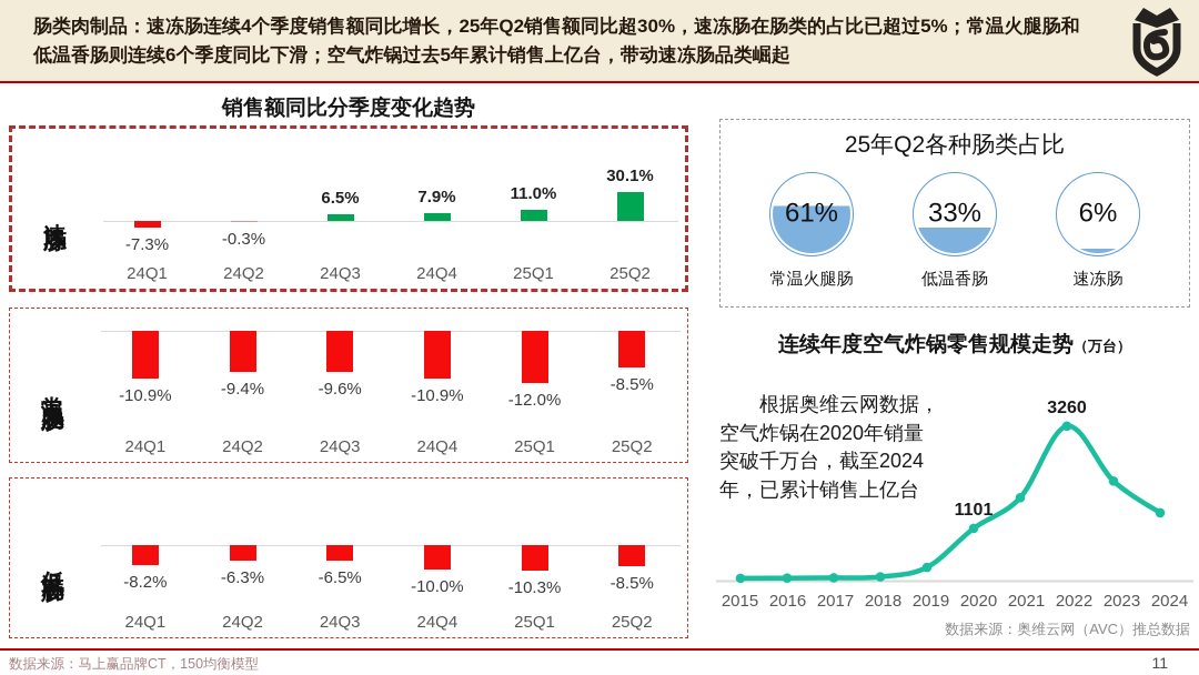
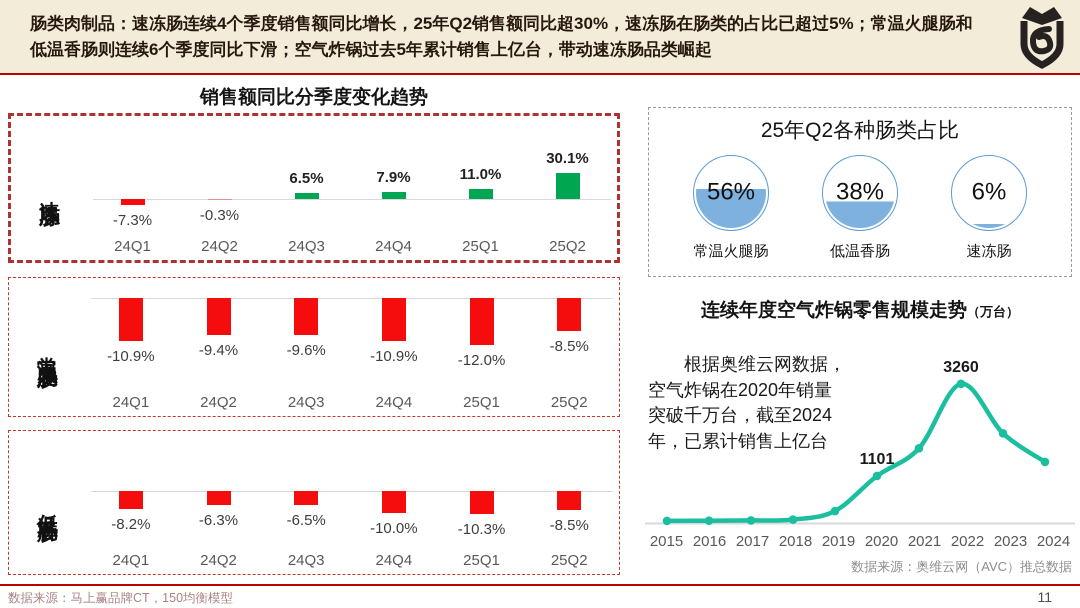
25年Q2各种肠类占比/常温火腿肠: 61% -> 56%
25年Q2各种肠类占比/低温香肠: 33% -> 38%
